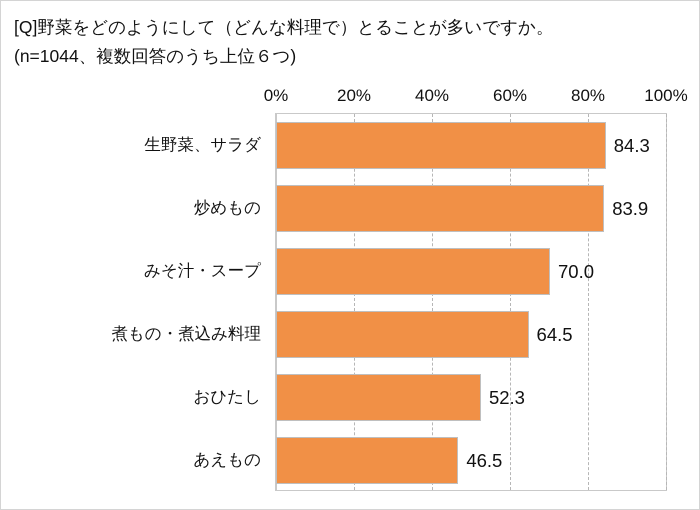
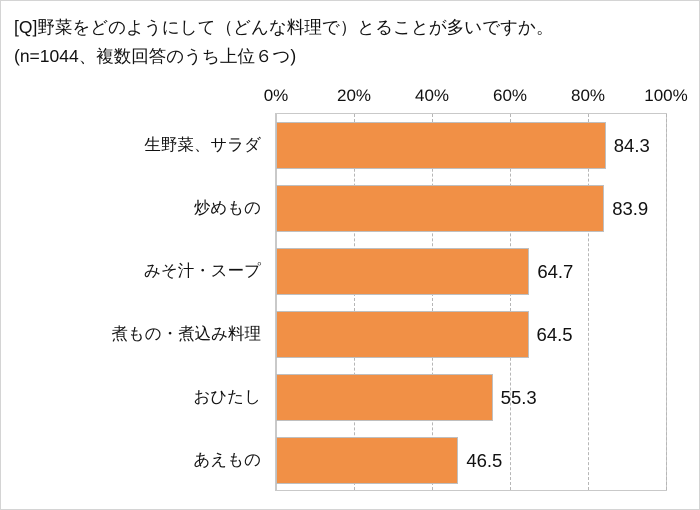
みそ汁・スープ: 70.0 -> 64.7
おひたし: 52.3 -> 55.3
